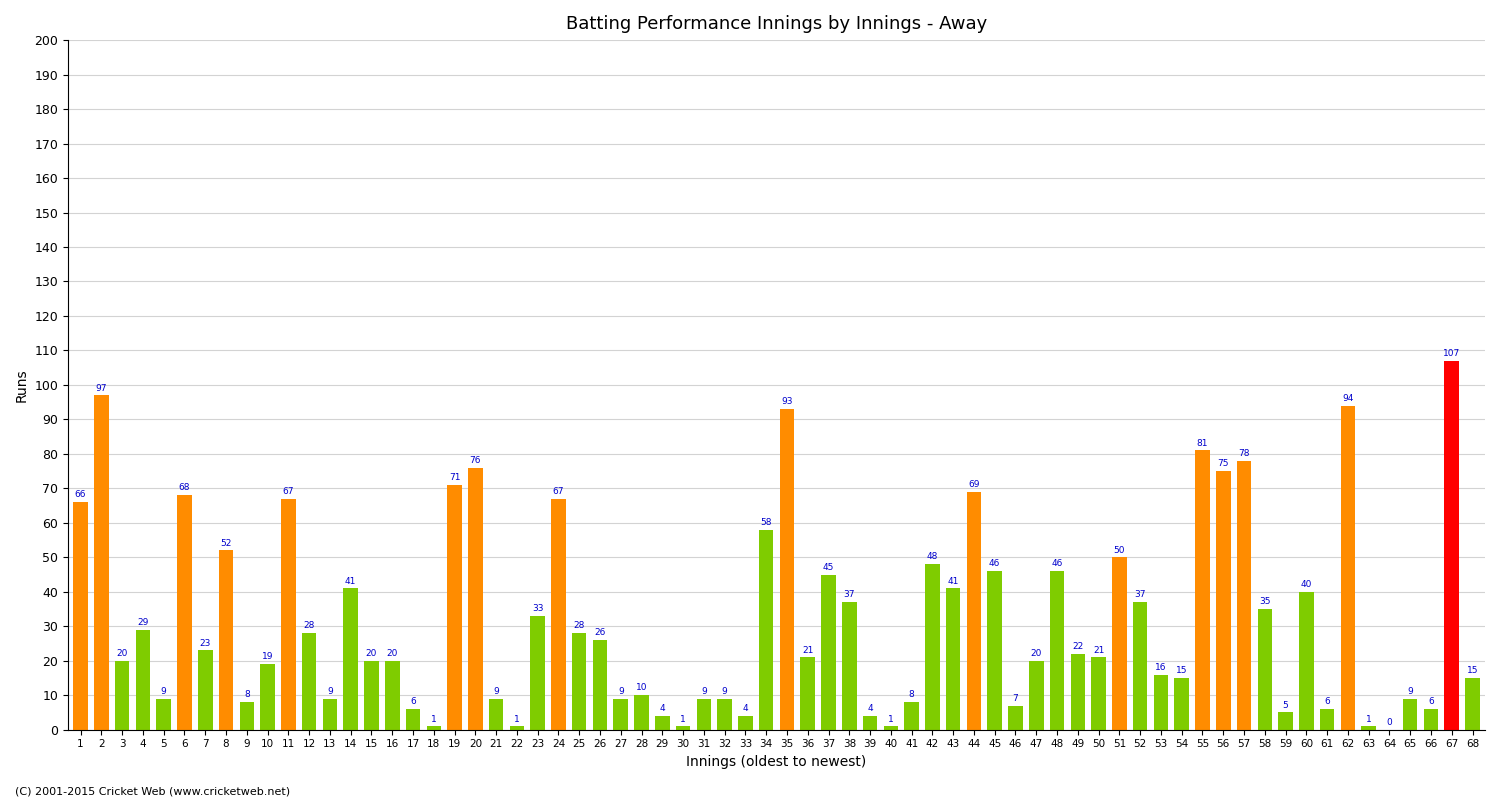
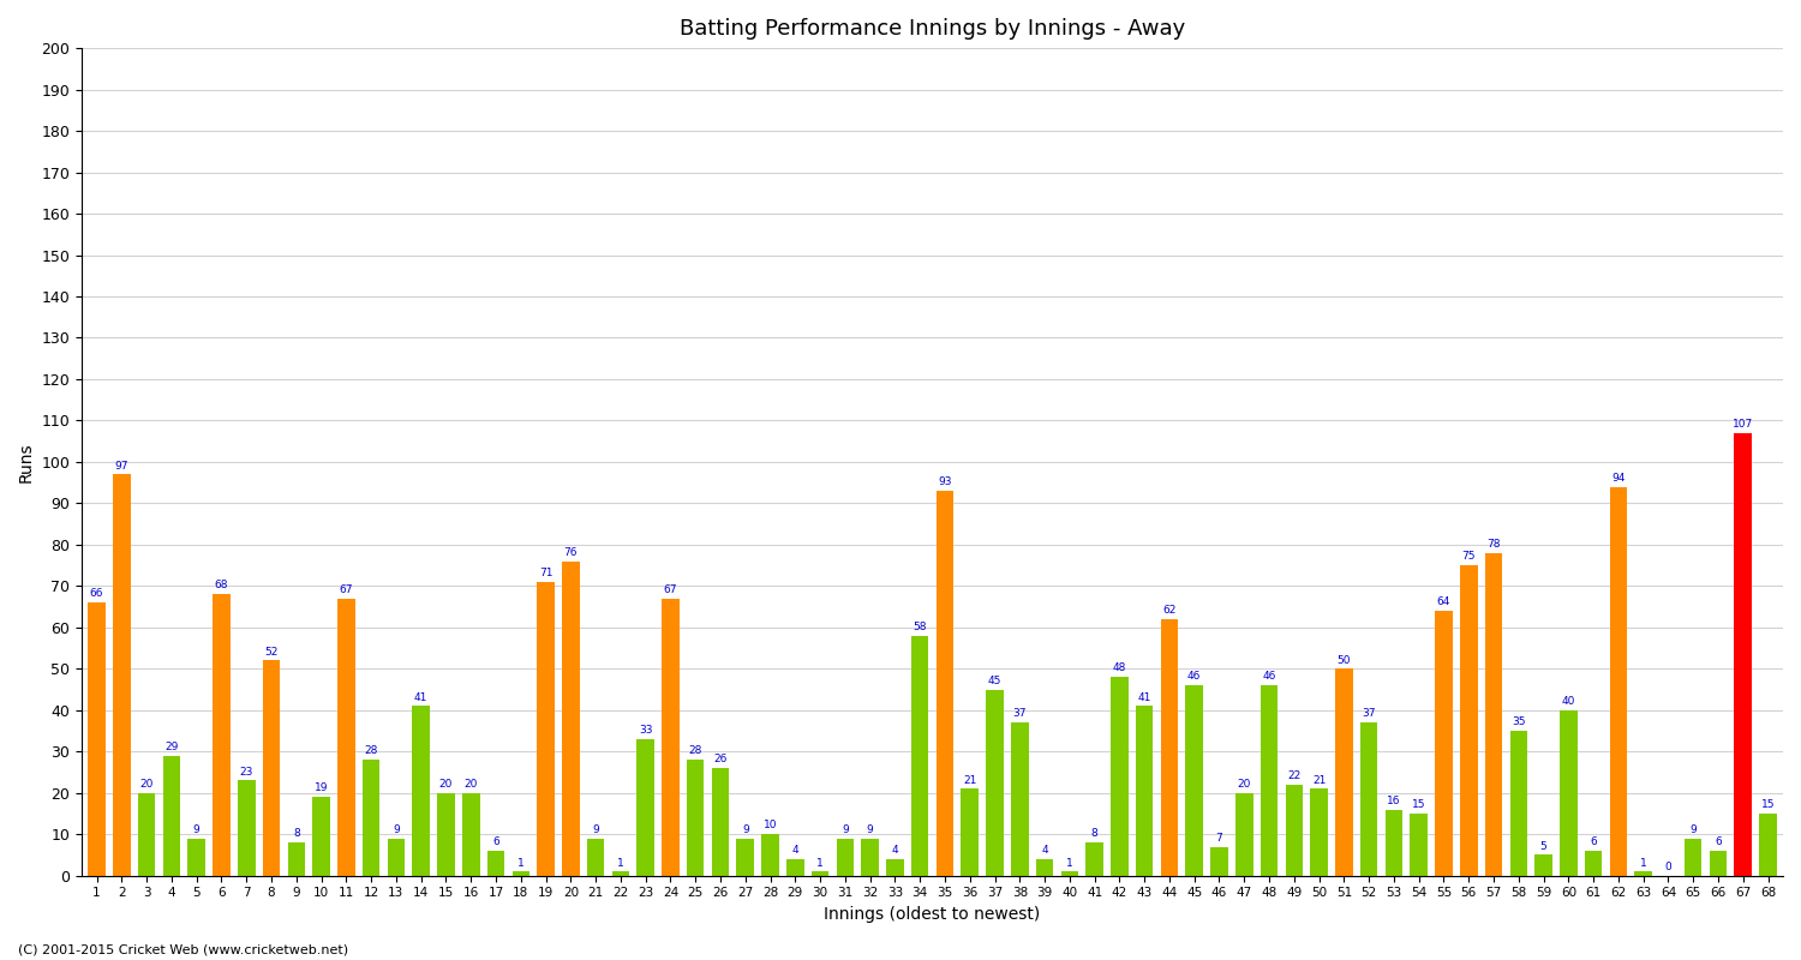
44: 69 -> 62
55: 81 -> 64
